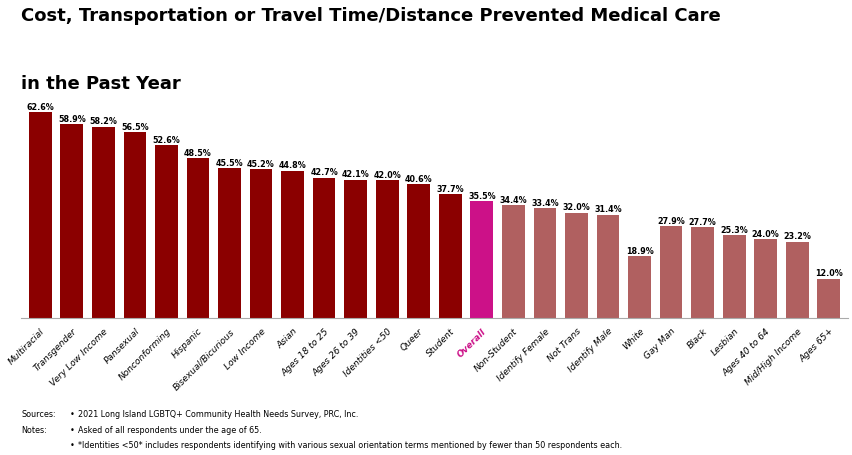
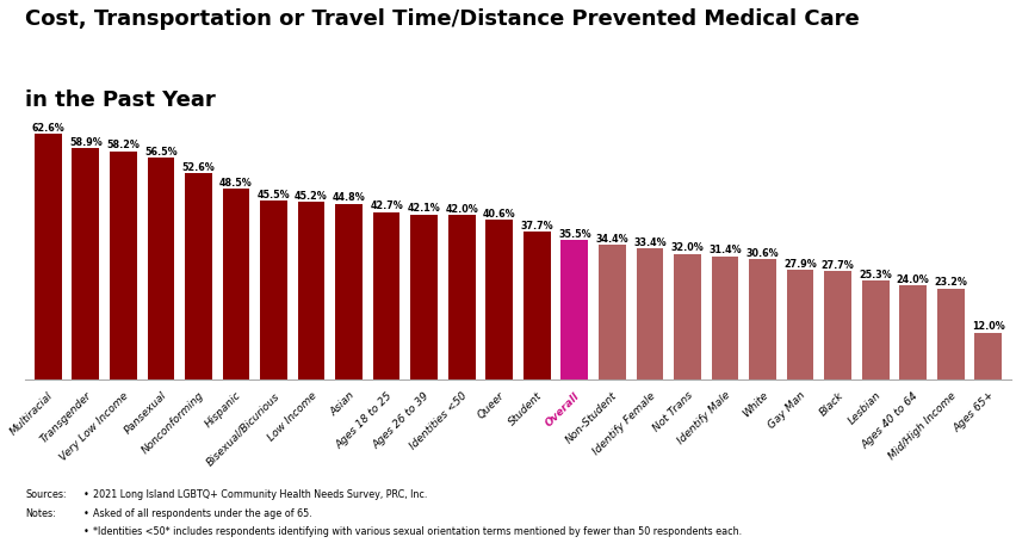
White: 18.9% -> 30.6%
